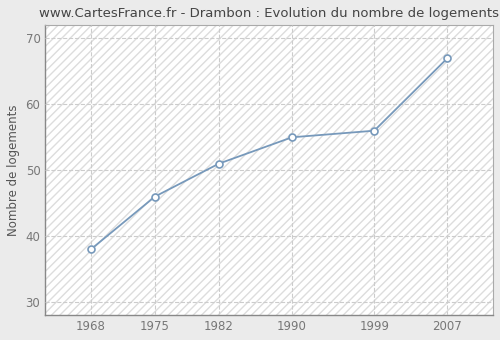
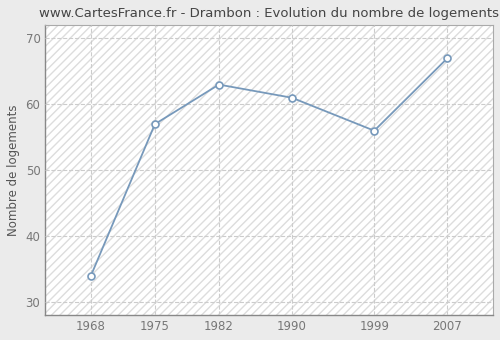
1968: 38 -> 34
1975: 46 -> 57
1982: 51 -> 63
1990: 55 -> 61
